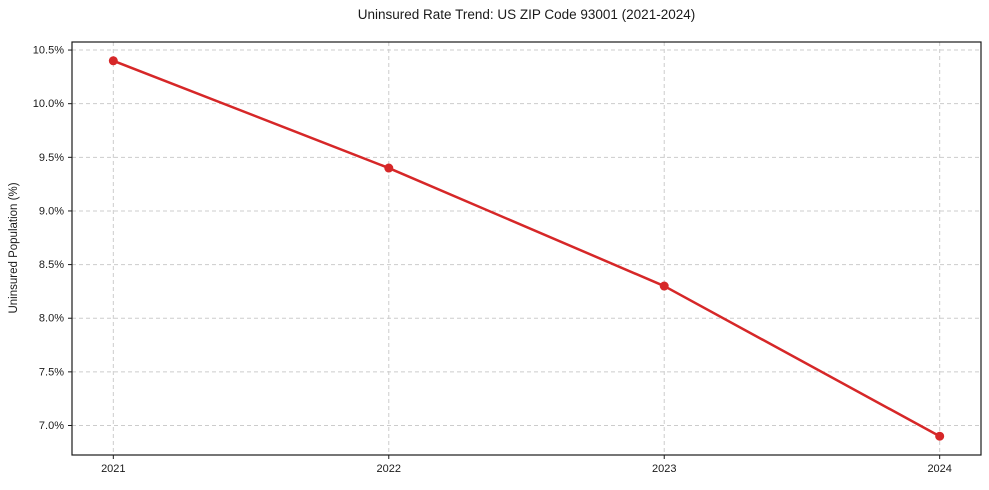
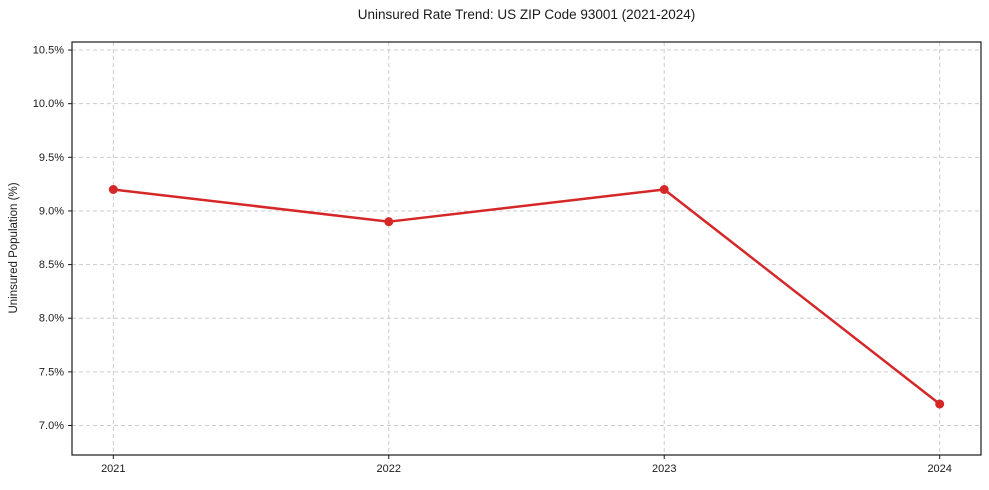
2021: 10.4% -> 9.2%
2022: 9.4% -> 8.9%
2023: 8.3% -> 9.2%
2024: 6.9% -> 7.2%
